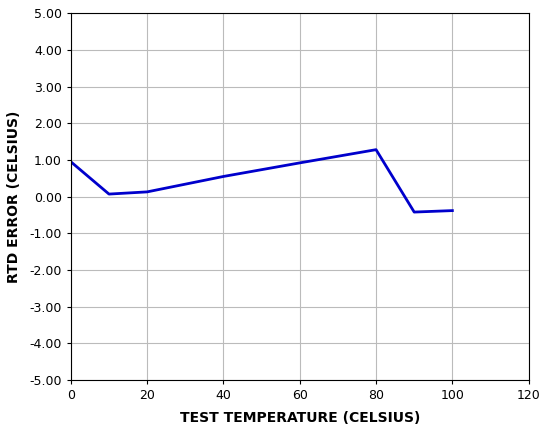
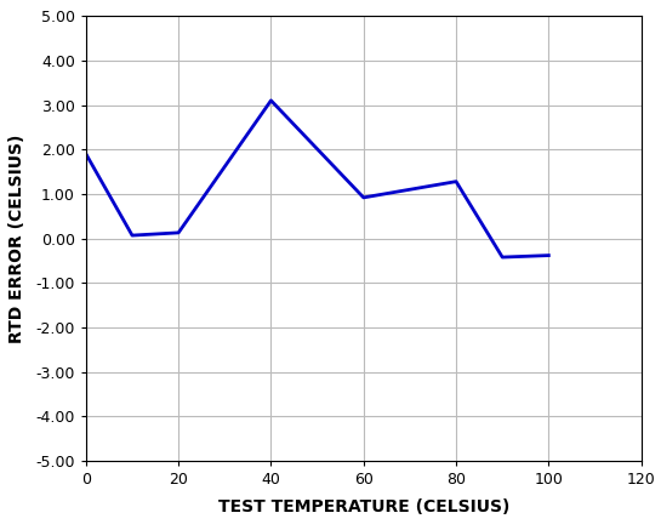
0: 0.95 -> 1.90
40: 0.55 -> 3.10
